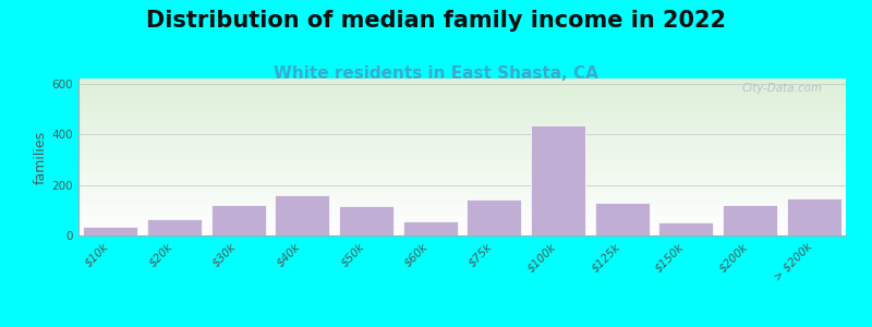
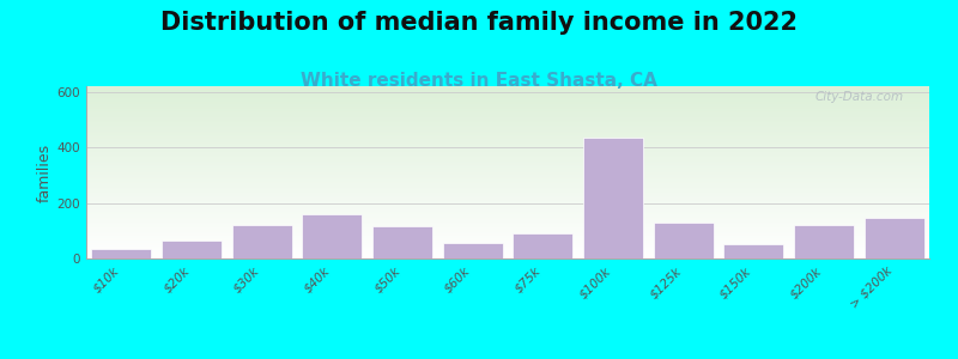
$75k: 140 -> 90
